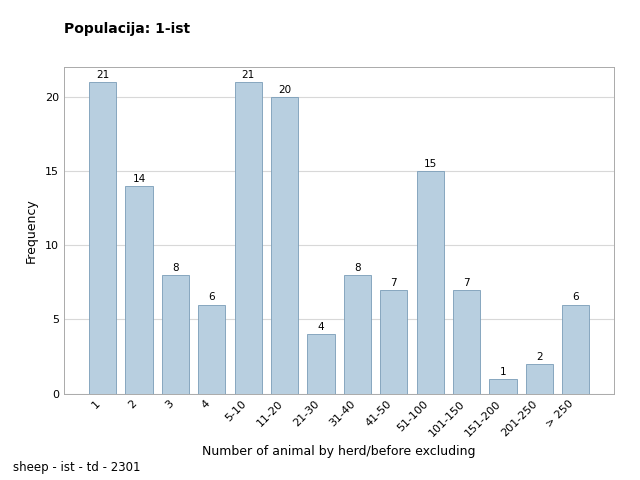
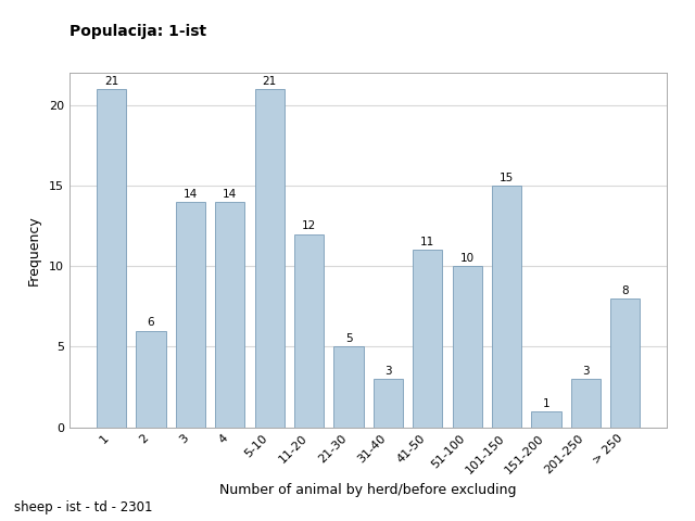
2: 14 -> 6
3: 8 -> 14
4: 6 -> 14
11-20: 20 -> 12
21-30: 4 -> 5
31-40: 8 -> 3
41-50: 7 -> 11
51-100: 15 -> 10
101-150: 7 -> 15
201-250: 2 -> 3
> 250: 6 -> 8
